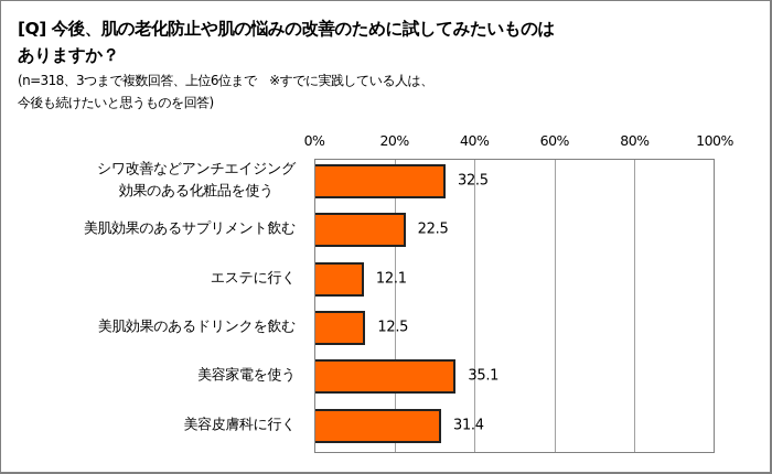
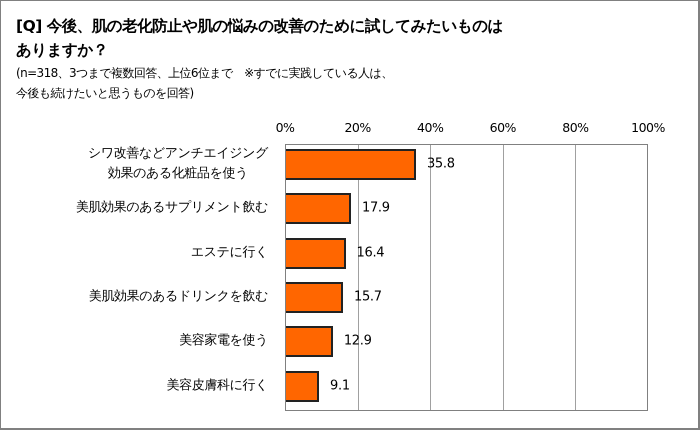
シワ改善などアンチエイジング効果のある化粧品を使う: 32.5 -> 35.8
美肌効果のあるサプリメント飲む: 22.5 -> 17.9
エステに行く: 12.1 -> 16.4
美肌効果のあるドリンクを飲む: 12.5 -> 15.7
美容家電を使う: 35.1 -> 12.9
美容皮膚科に行く: 31.4 -> 9.1
